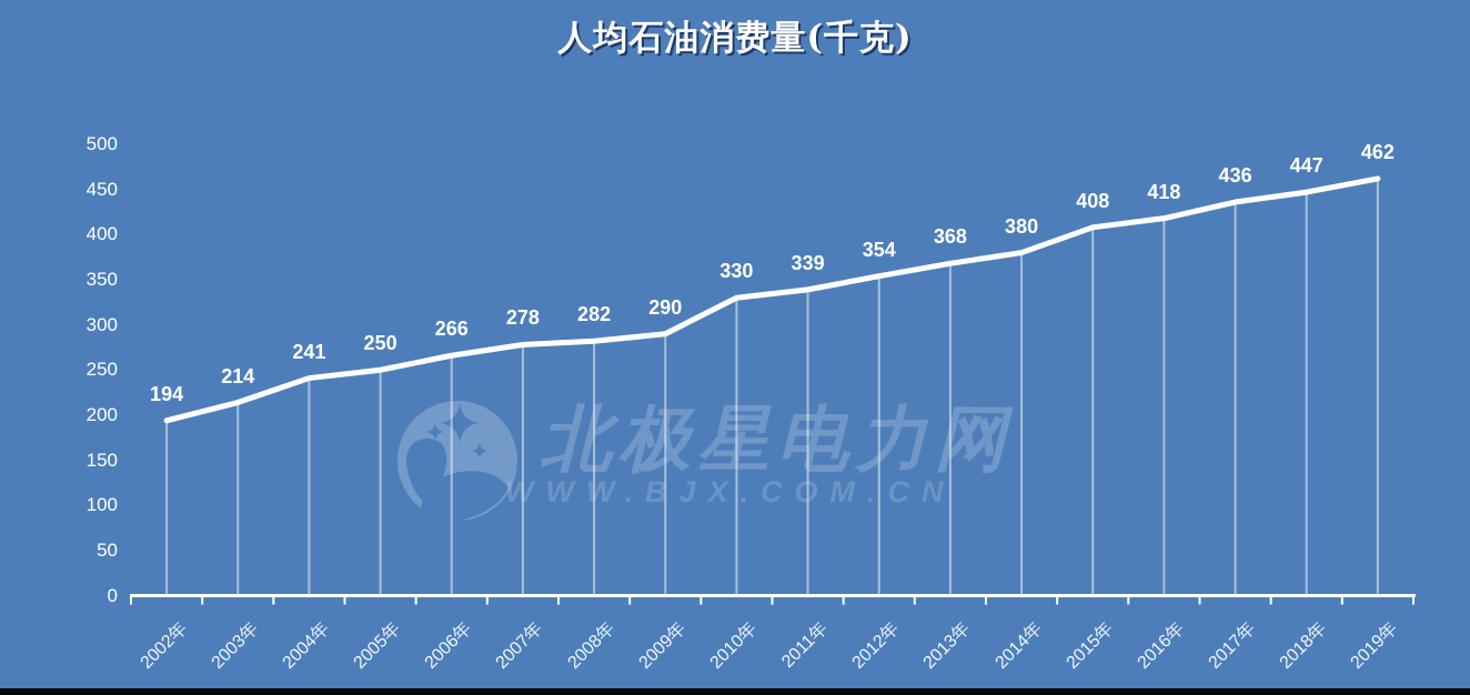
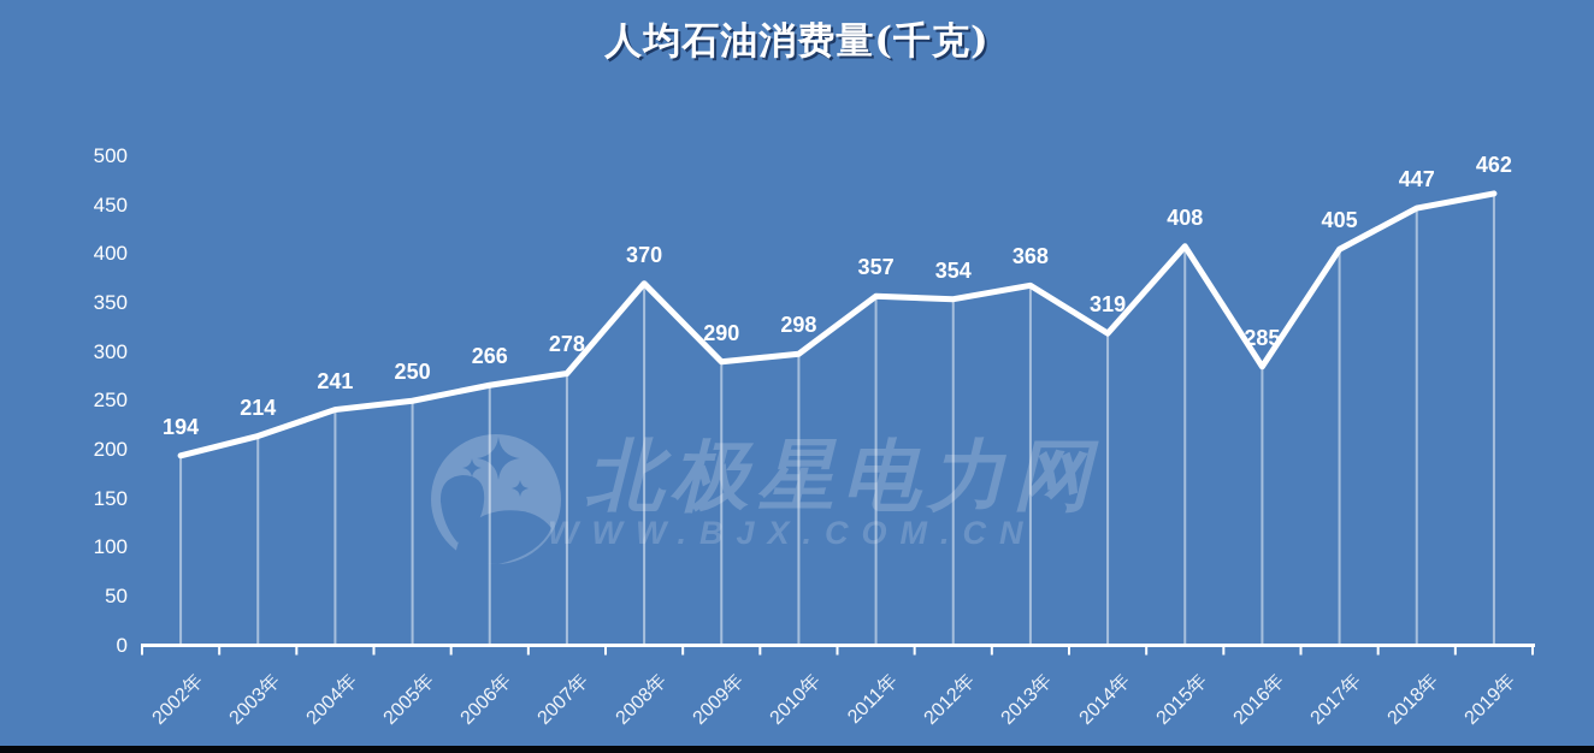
2008年: 282 -> 370
2010年: 330 -> 298
2011年: 339 -> 357
2014年: 380 -> 319
2016年: 418 -> 285
2017年: 436 -> 405
